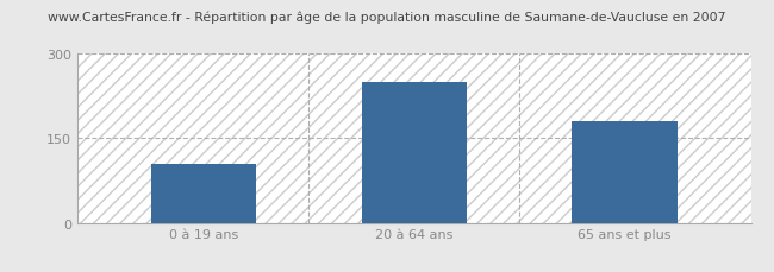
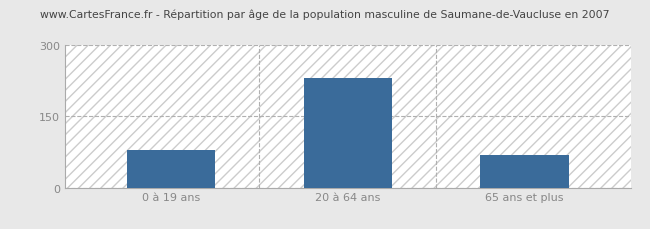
0 à 19 ans: 105 -> 80
20 à 64 ans: 250 -> 230
65 ans et plus: 180 -> 68
